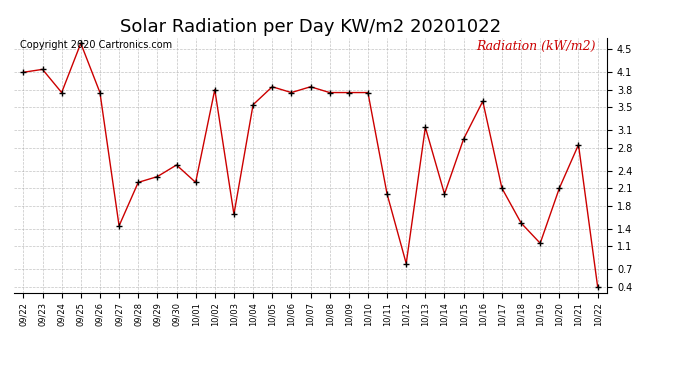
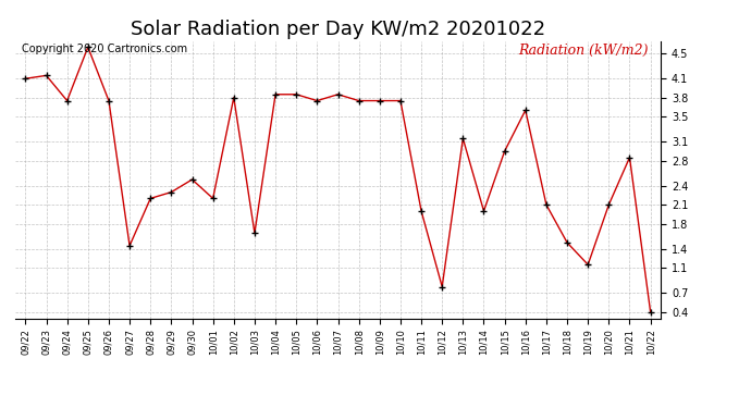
10/04: 3.54 -> 3.85
